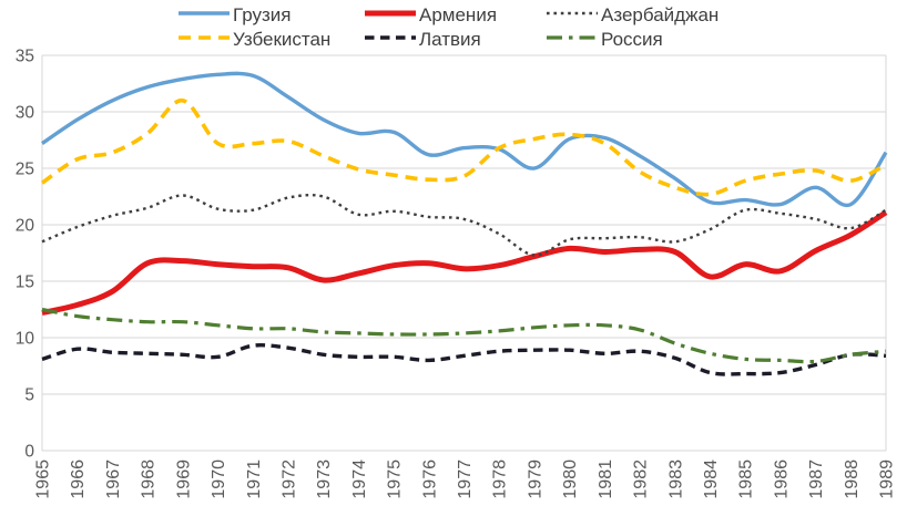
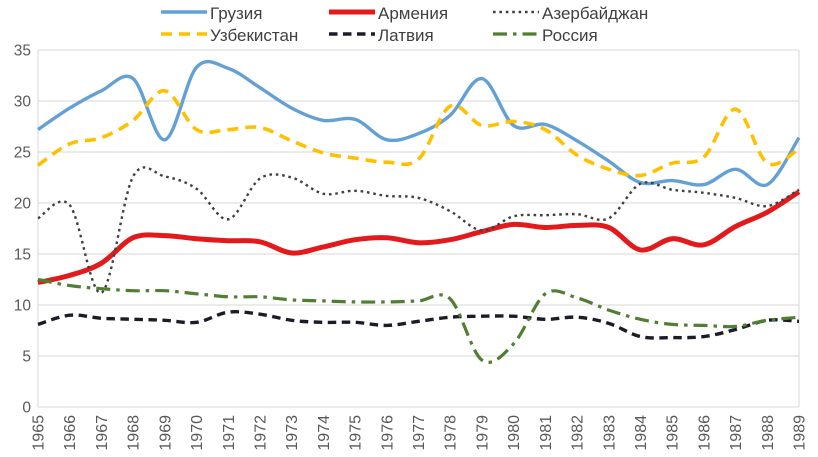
Азербайджан/1967: 20.8 -> 11.2
Азербайджан/1968: 21.5 -> 22.6
Грузия/1969: 32.9 -> 26.2
Азербайджан/1971: 21.3 -> 18.4
Грузия/1978: 26.7 -> 28.6
Узбекистан/1978: 26.8 -> 29.5
Грузия/1979: 25.0 -> 32.2
Россия/1979: 10.9 -> 4.6
Россия/1980: 11.1 -> 6.2
Азербайджан/1984: 19.6 -> 21.9
Узбекистан/1987: 24.8 -> 29.2
